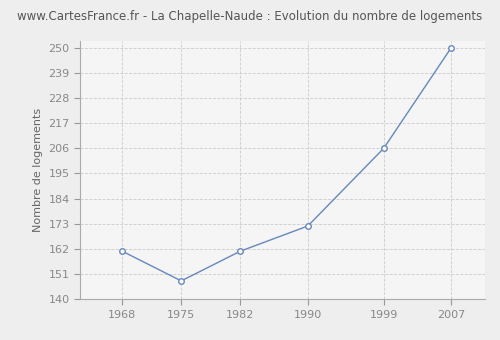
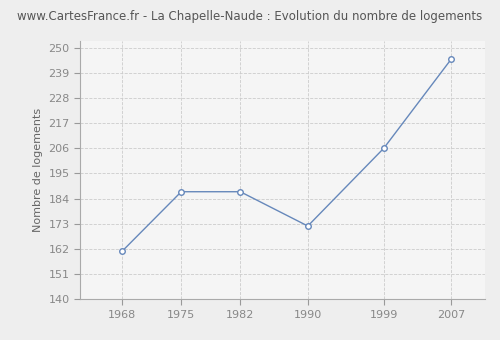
1975: 148 -> 187
1982: 161 -> 187
2007: 250 -> 245
